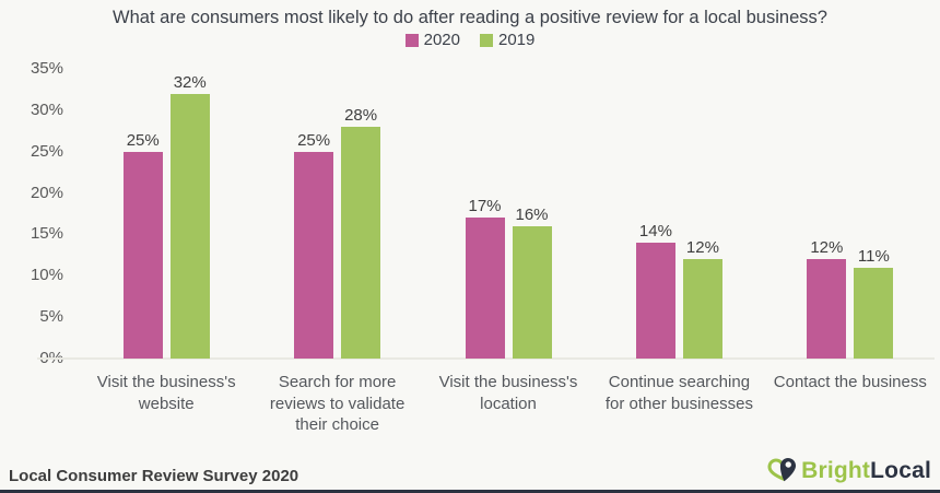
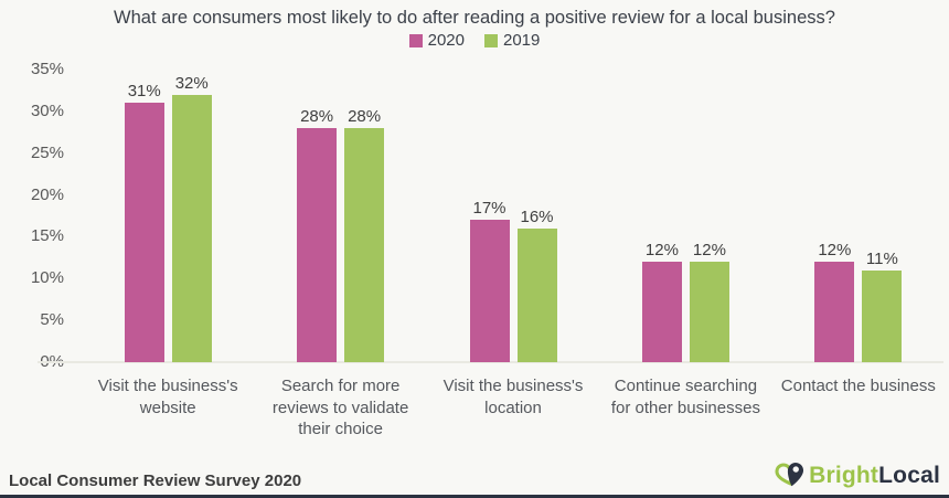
2020/Visit the business's website: 25% -> 31%
2020/Search for more reviews to validate their choice: 25% -> 28%
2020/Continue searching for other businesses: 14% -> 12%
